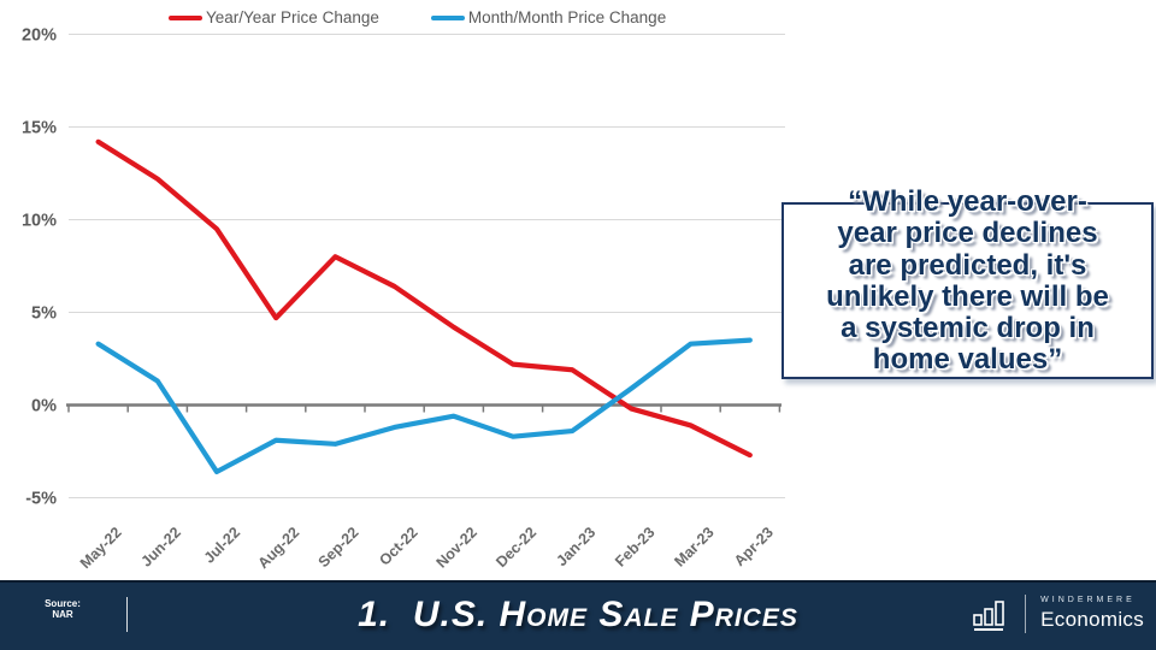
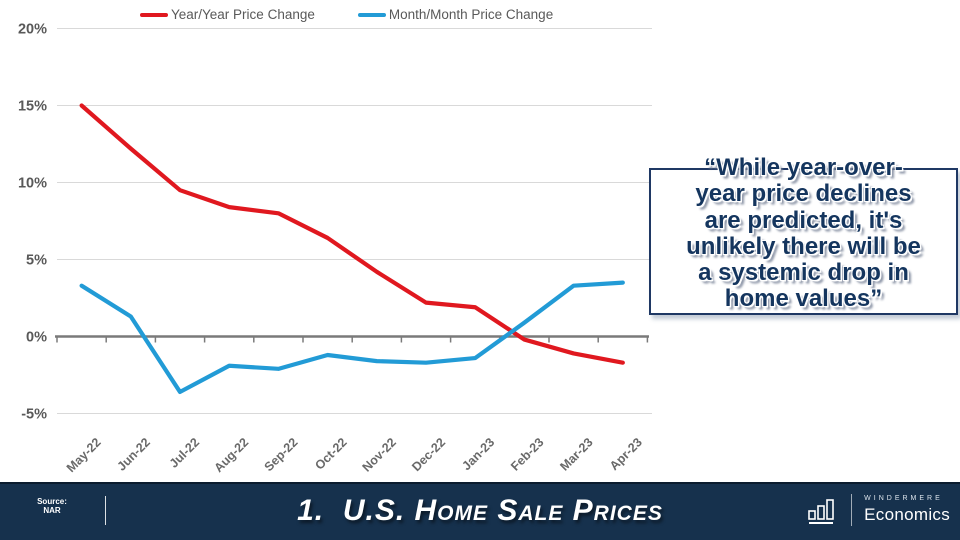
Year/Year Price Change/May-22: 14.2% -> 15.0%
Year/Year Price Change/Aug-22: 4.7% -> 8.4%
Month/Month Price Change/Nov-22: -0.6% -> -1.6%
Year/Year Price Change/Apr-23: -2.7% -> -1.7%
